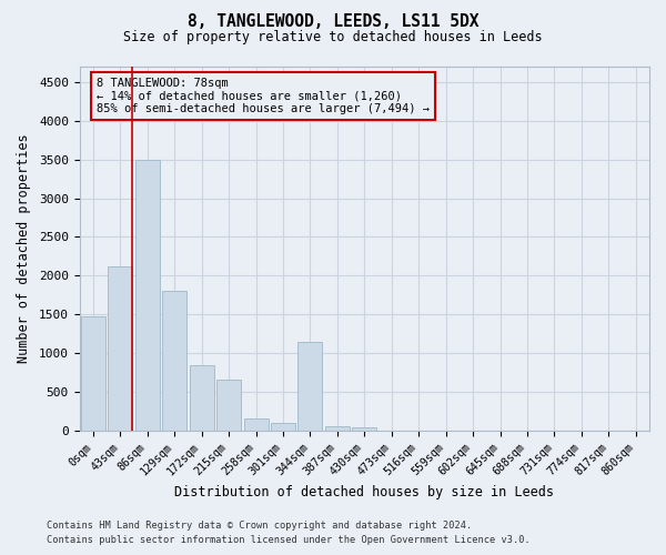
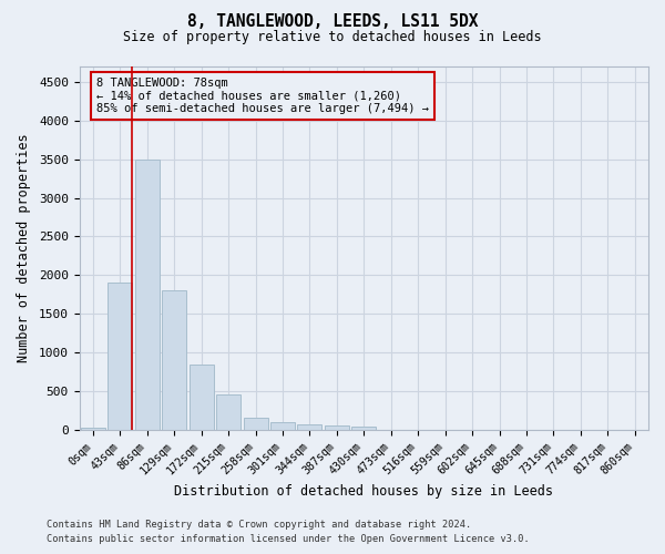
0sqm: 1480 -> 20
43sqm: 2120 -> 1900
215sqm: 660 -> 450
344sqm: 1140 -> 70
